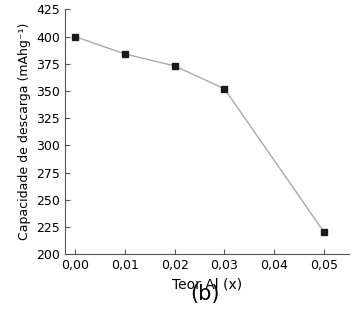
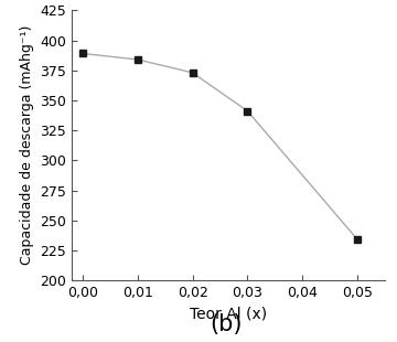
0,00: 400 -> 389
0,03: 352 -> 341
0,05: 220 -> 234
